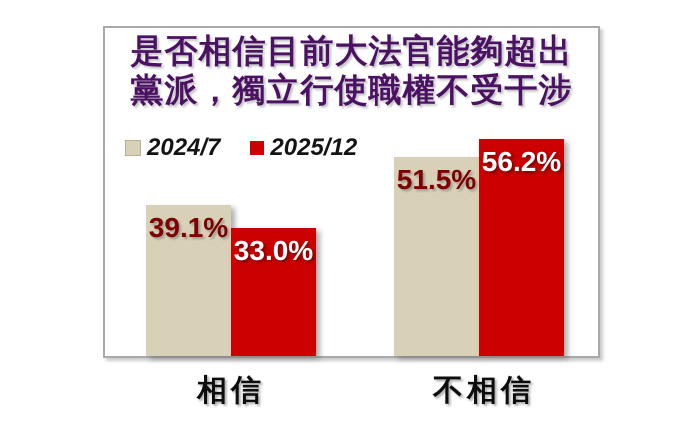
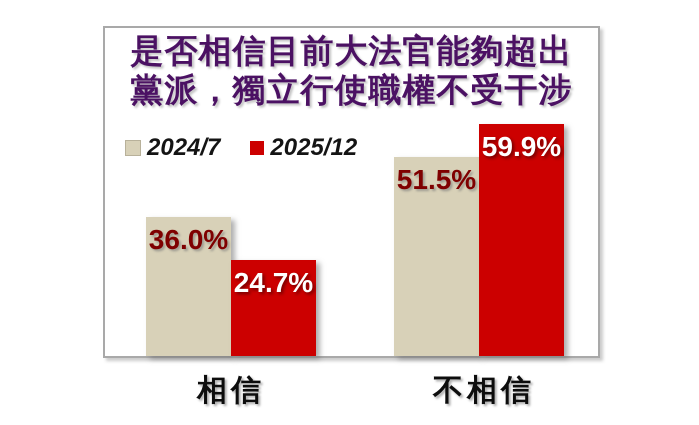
2024/7/相信: 39.1% -> 36.0%
2025/12/相信: 33.0% -> 24.7%
2025/12/不相信: 56.2% -> 59.9%
